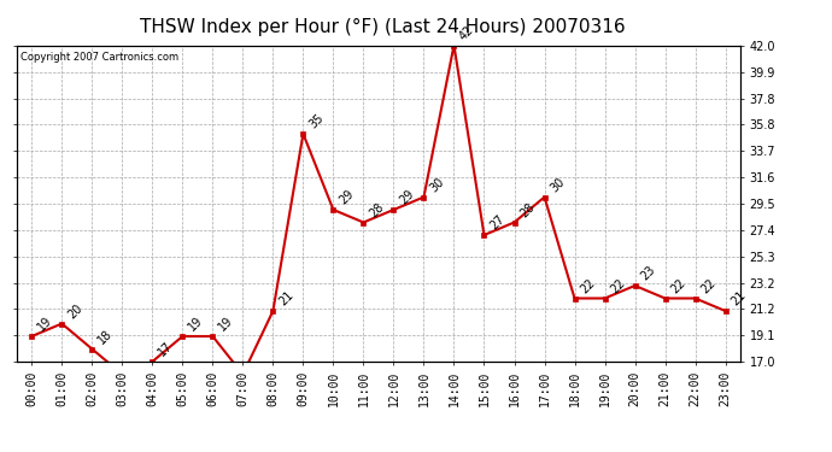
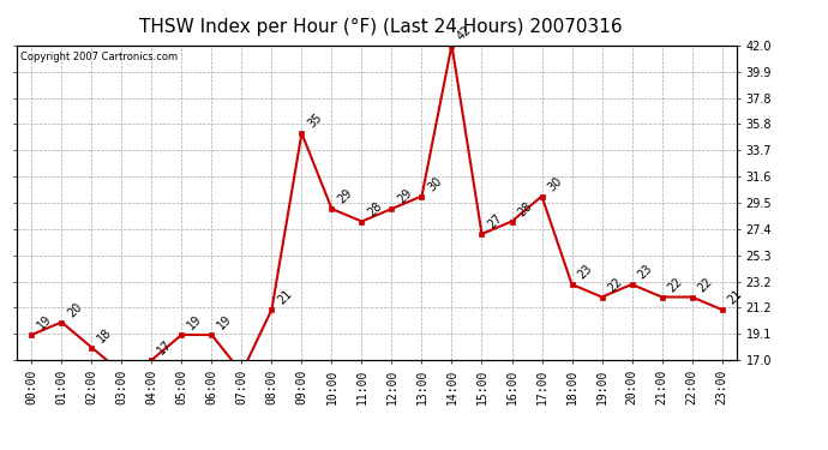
18:00: 22 -> 23
